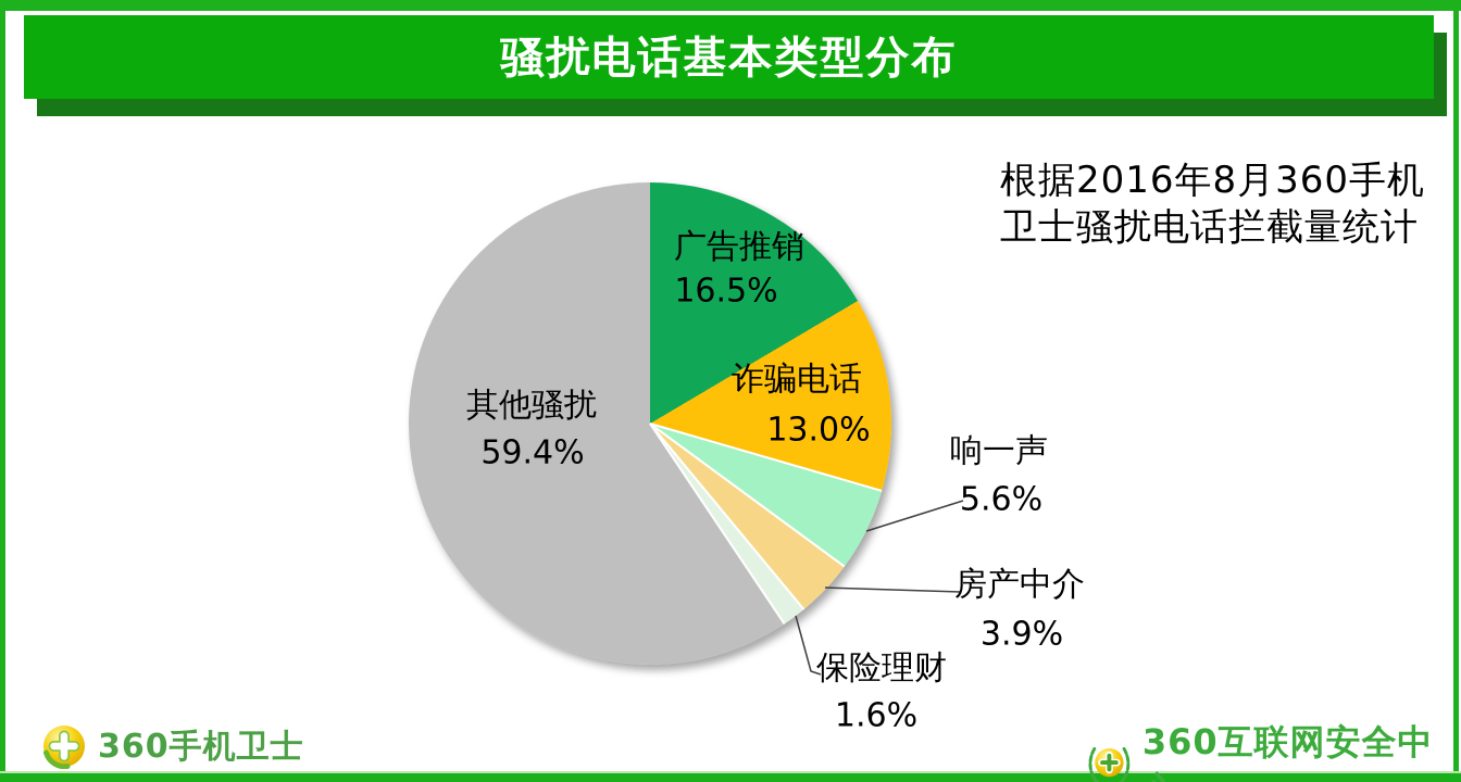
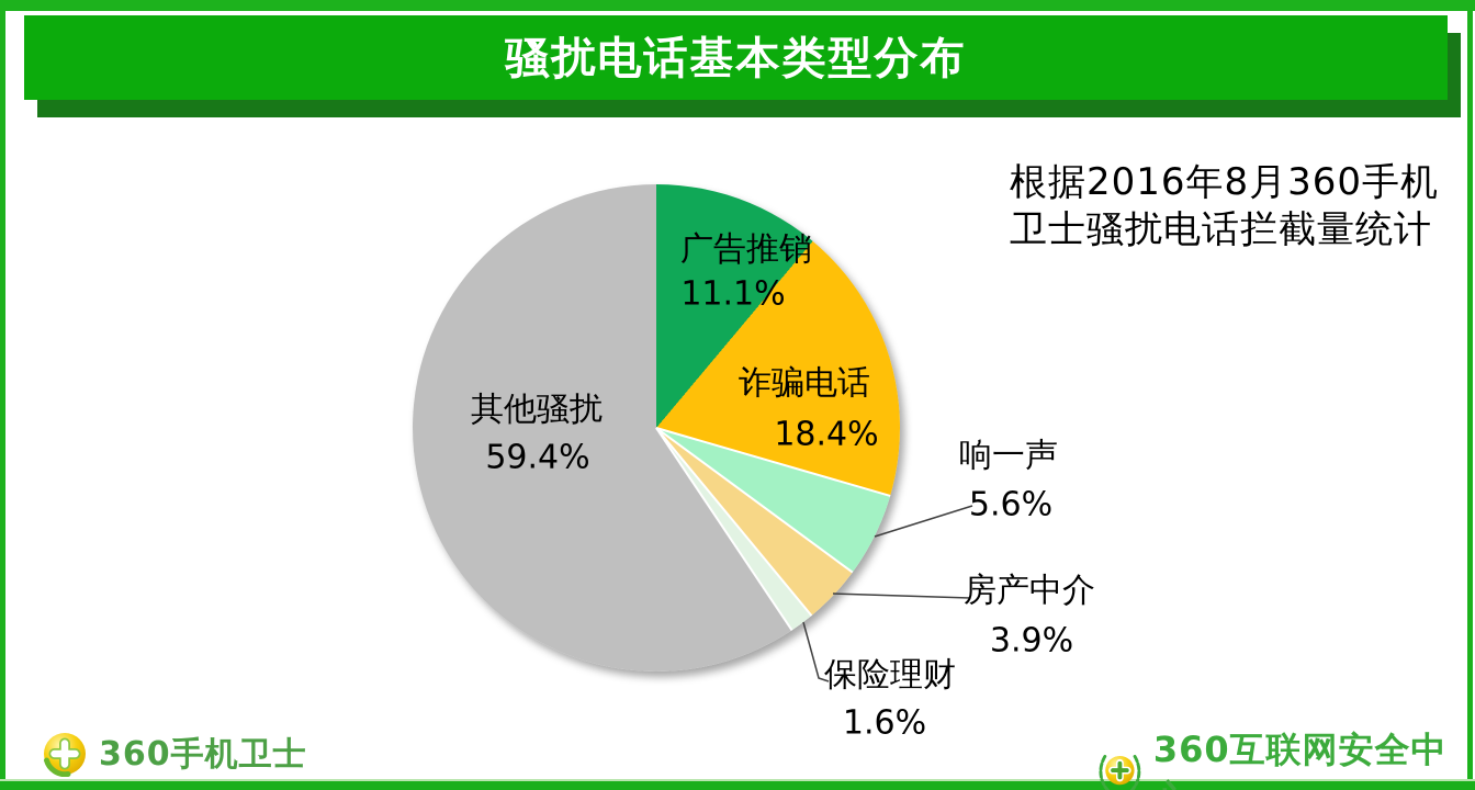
广告推销: 16.5% -> 11.1%
诈骗电话: 13.0% -> 18.4%
